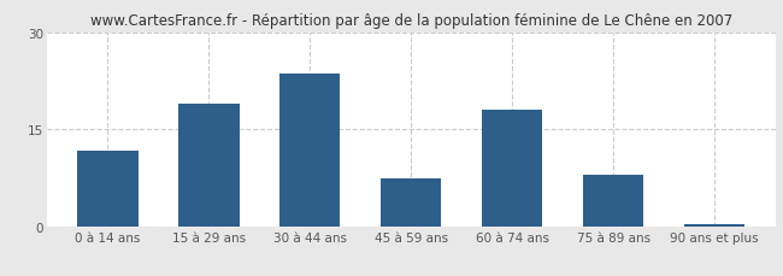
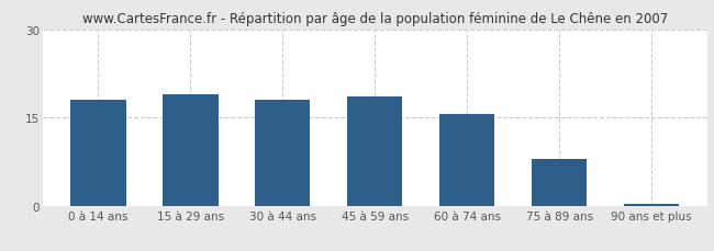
0 à 14 ans: 11.6 -> 18.0
30 à 44 ans: 23.6 -> 18.0
45 à 59 ans: 7.4 -> 18.5
60 à 74 ans: 18.0 -> 15.5
